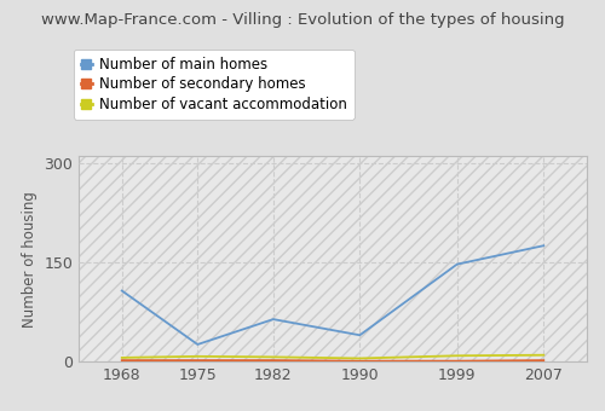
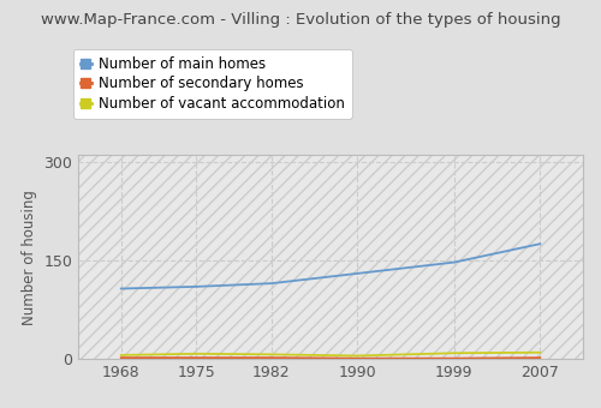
Number of main homes/1975: 26 -> 110
Number of main homes/1982: 64 -> 115
Number of main homes/1990: 40 -> 130
